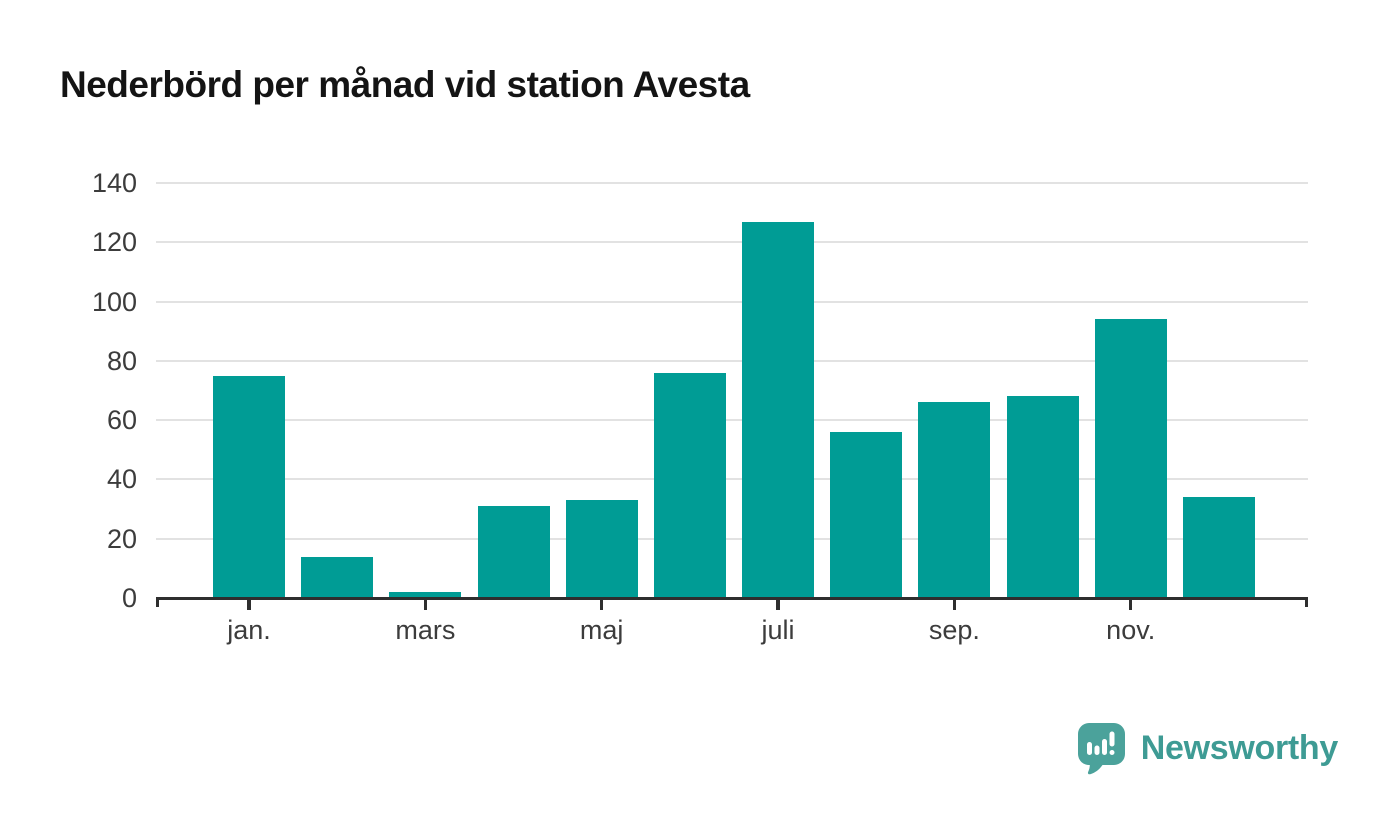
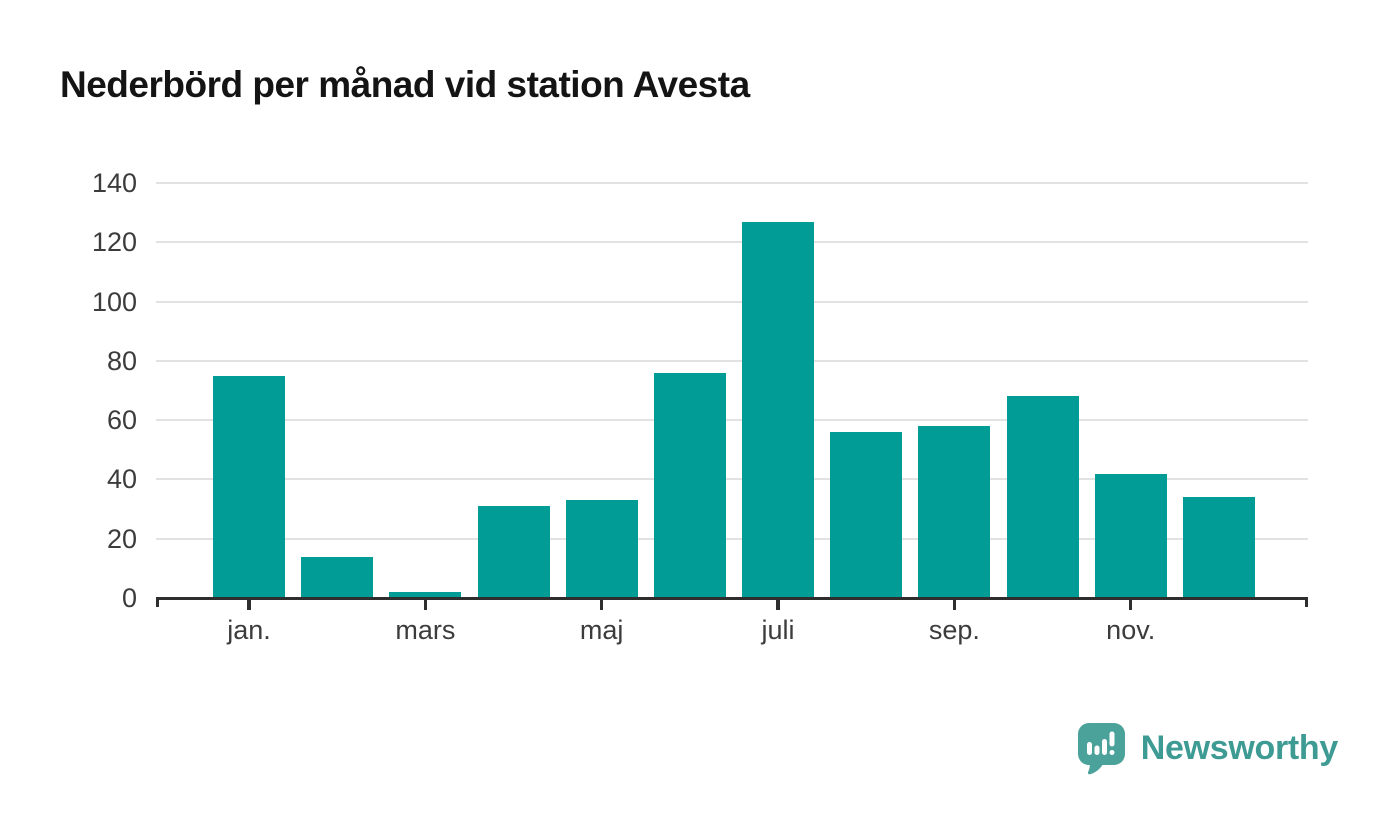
sep.: 66 -> 58
nov.: 94 -> 42
